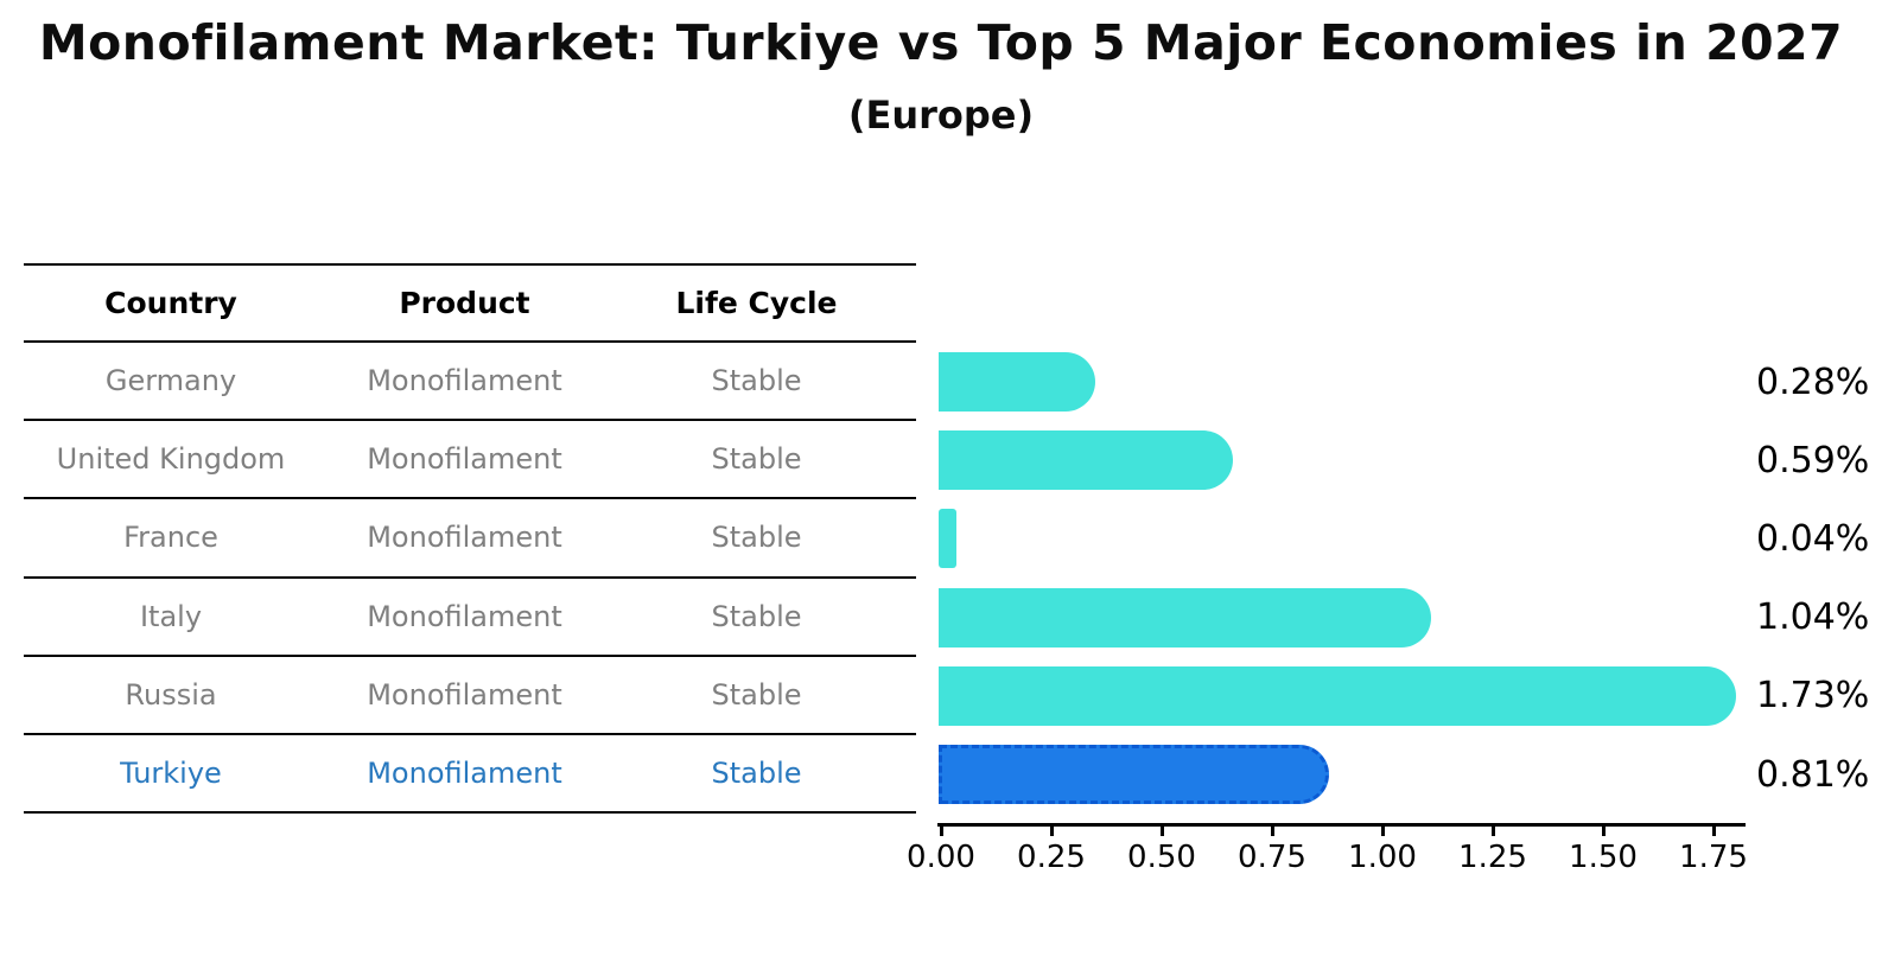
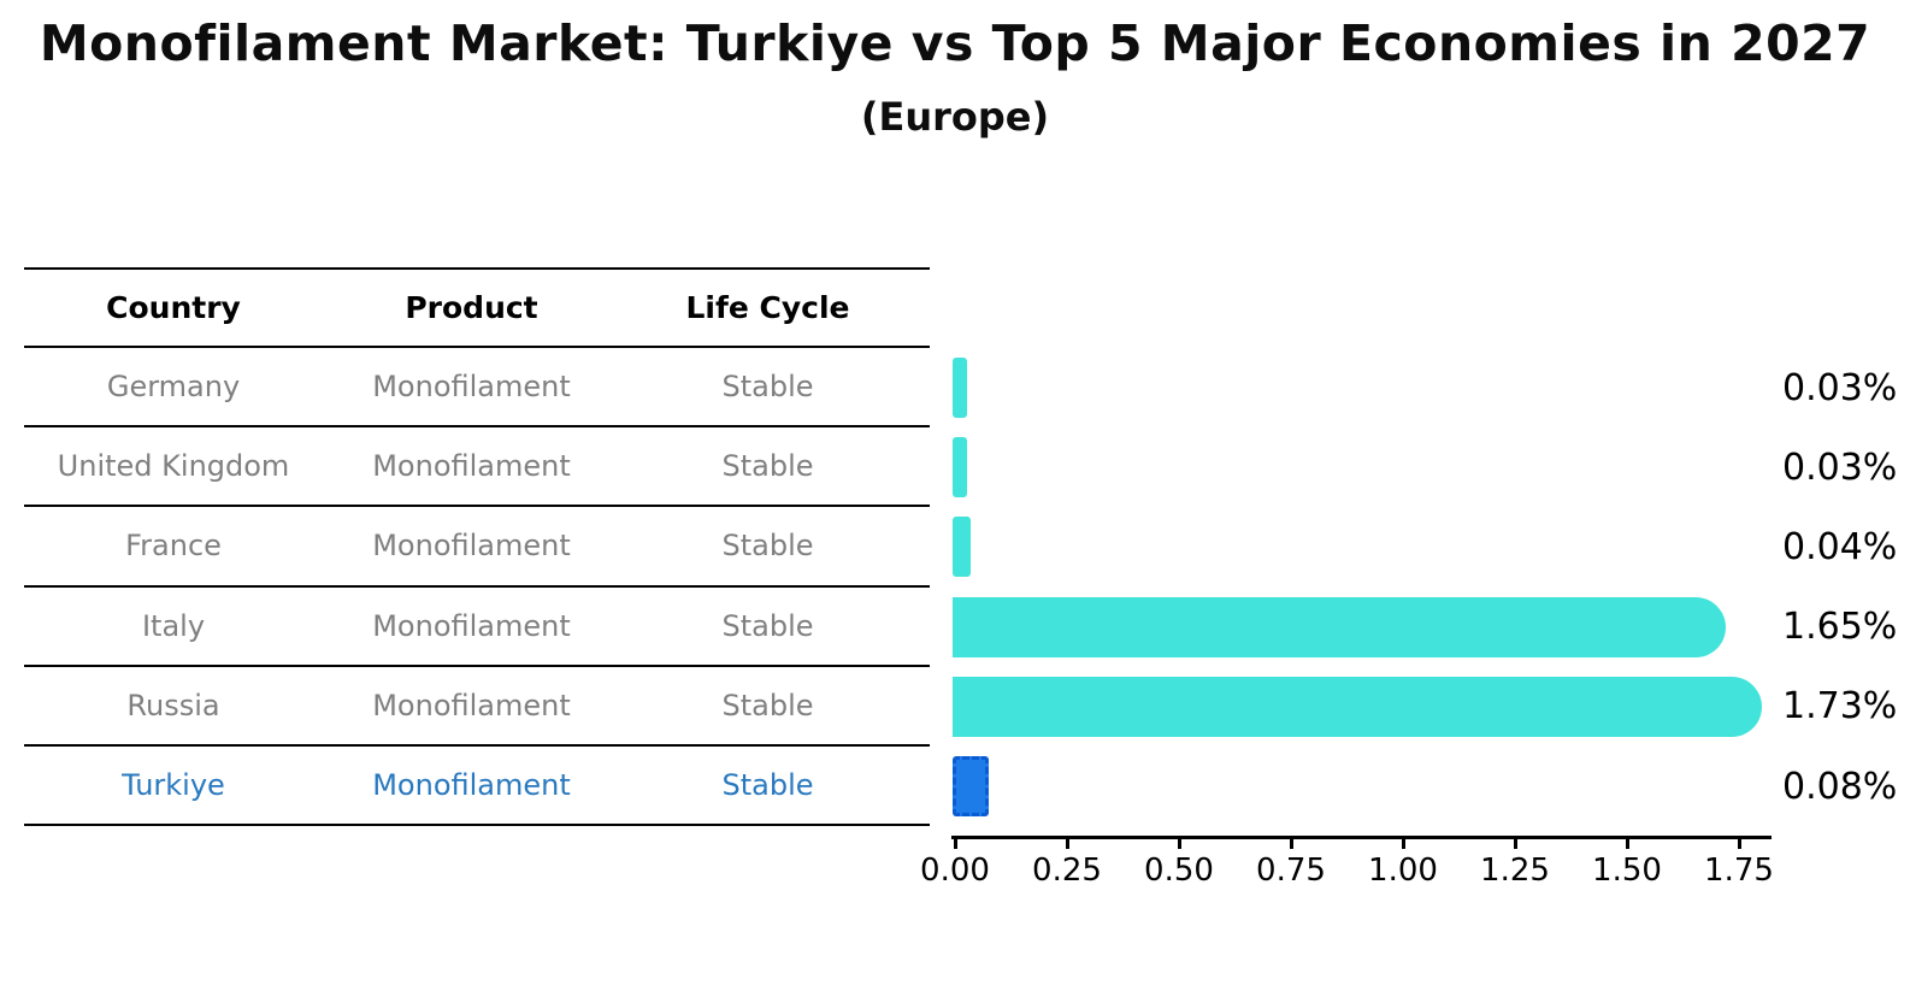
Germany: 0.28% -> 0.03%
United Kingdom: 0.59% -> 0.03%
Italy: 1.04% -> 1.65%
Turkiye: 0.81% -> 0.08%
